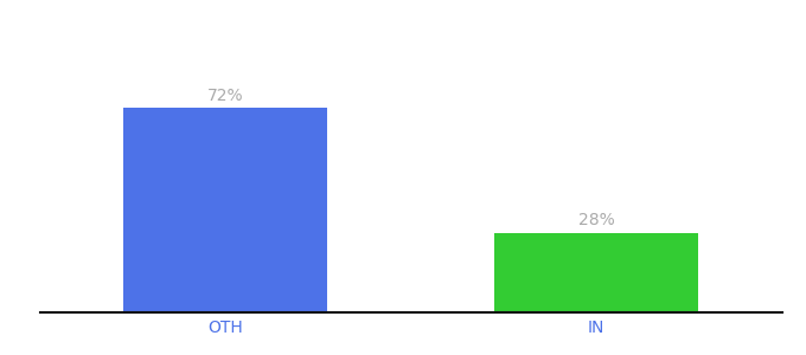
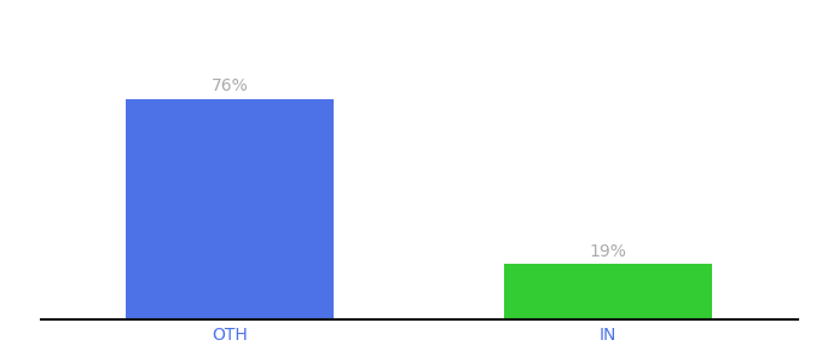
OTH: 72% -> 76%
IN: 28% -> 19%
